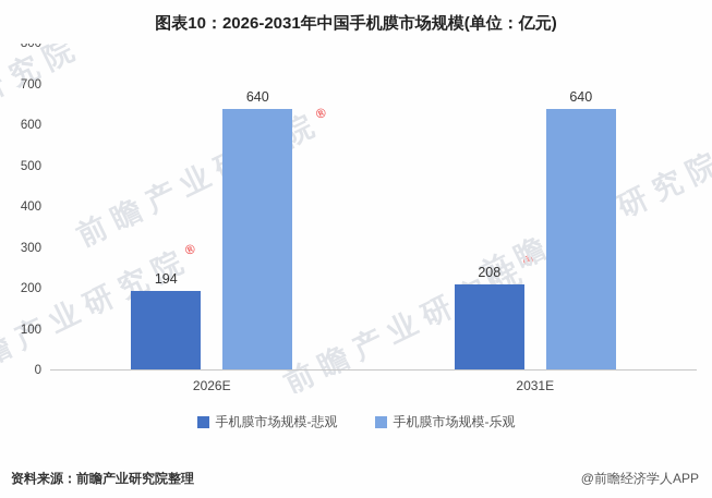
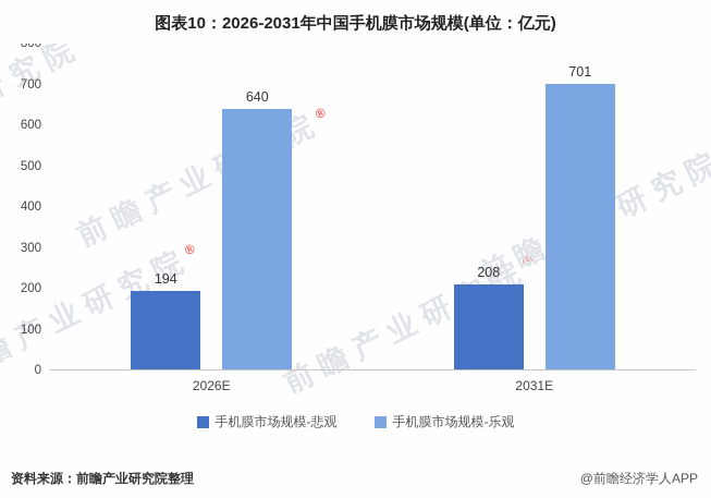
手机膜市场规模-乐观/2031E: 640 -> 701
